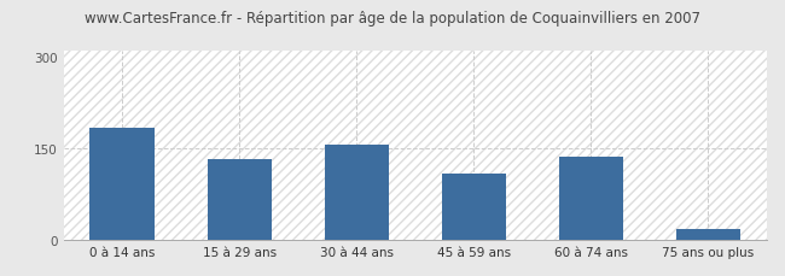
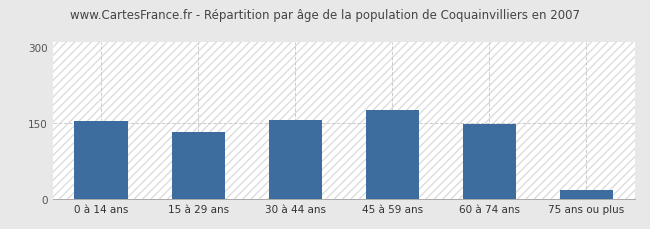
0 à 14 ans: 184 -> 153
45 à 59 ans: 108 -> 176
60 à 74 ans: 136 -> 147
